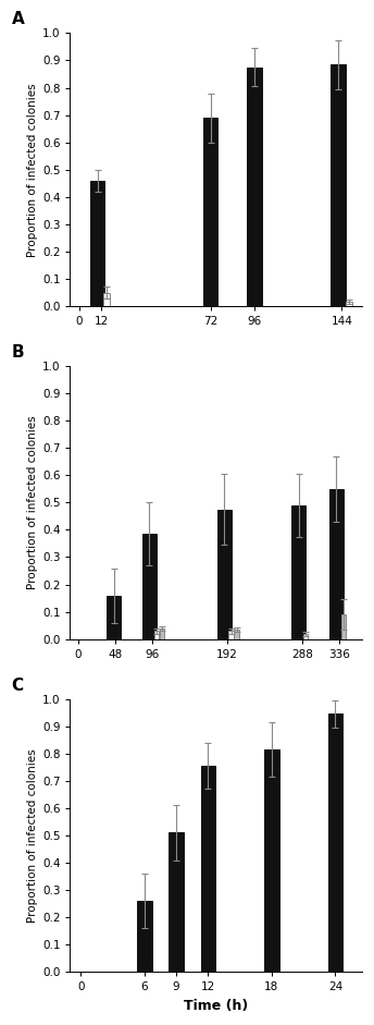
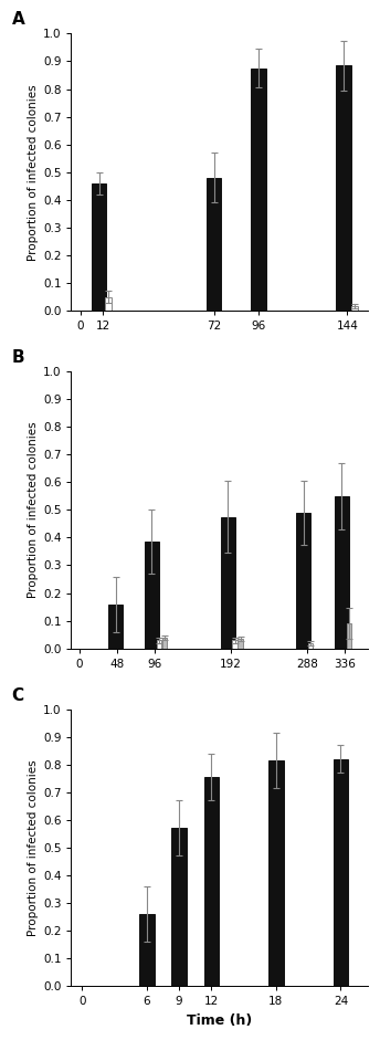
72: 0.690 -> 0.480
9: 0.510 -> 0.570
24: 0.945 -> 0.820
